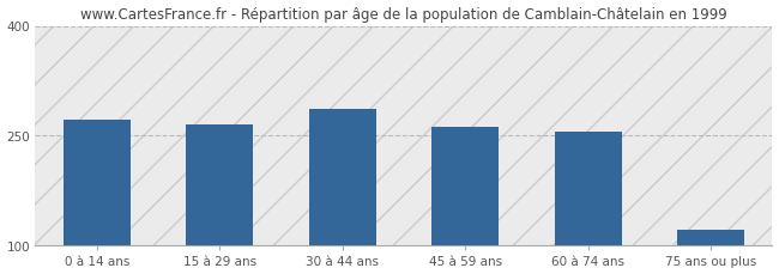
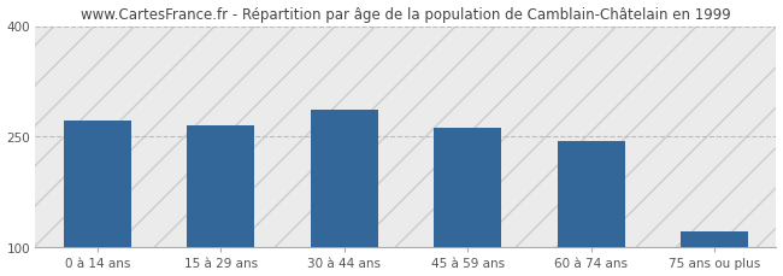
60 à 74 ans: 255 -> 244
